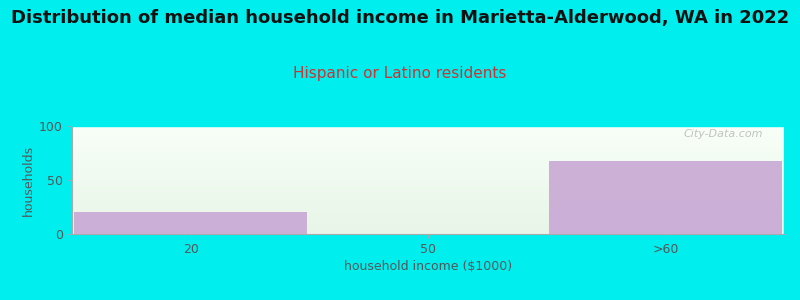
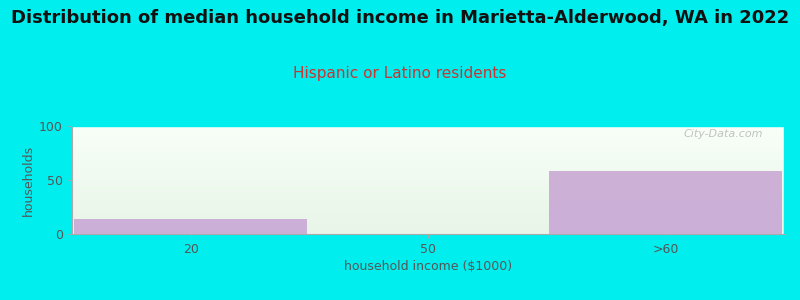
20: 20 -> 14
>60: 68 -> 58
